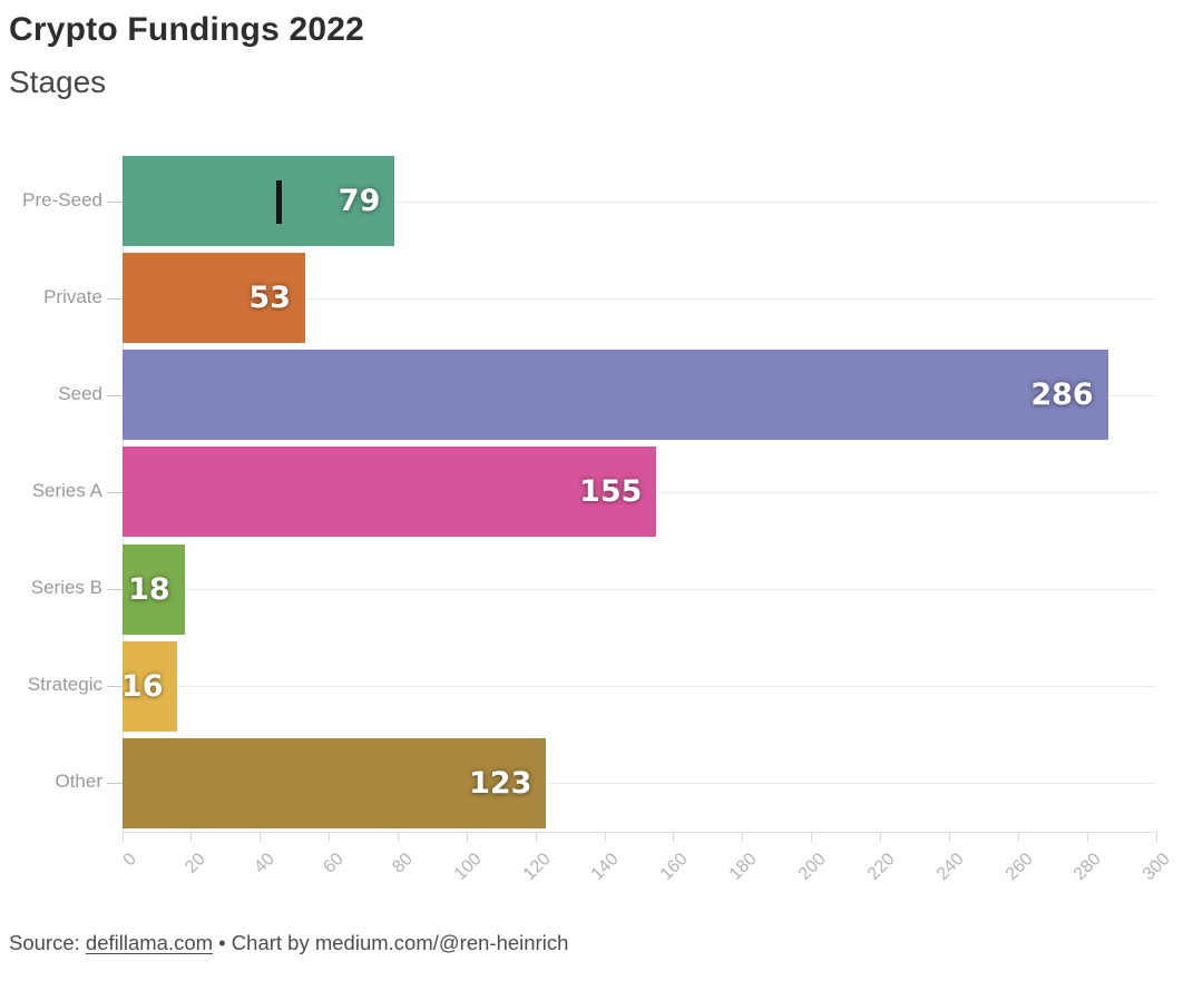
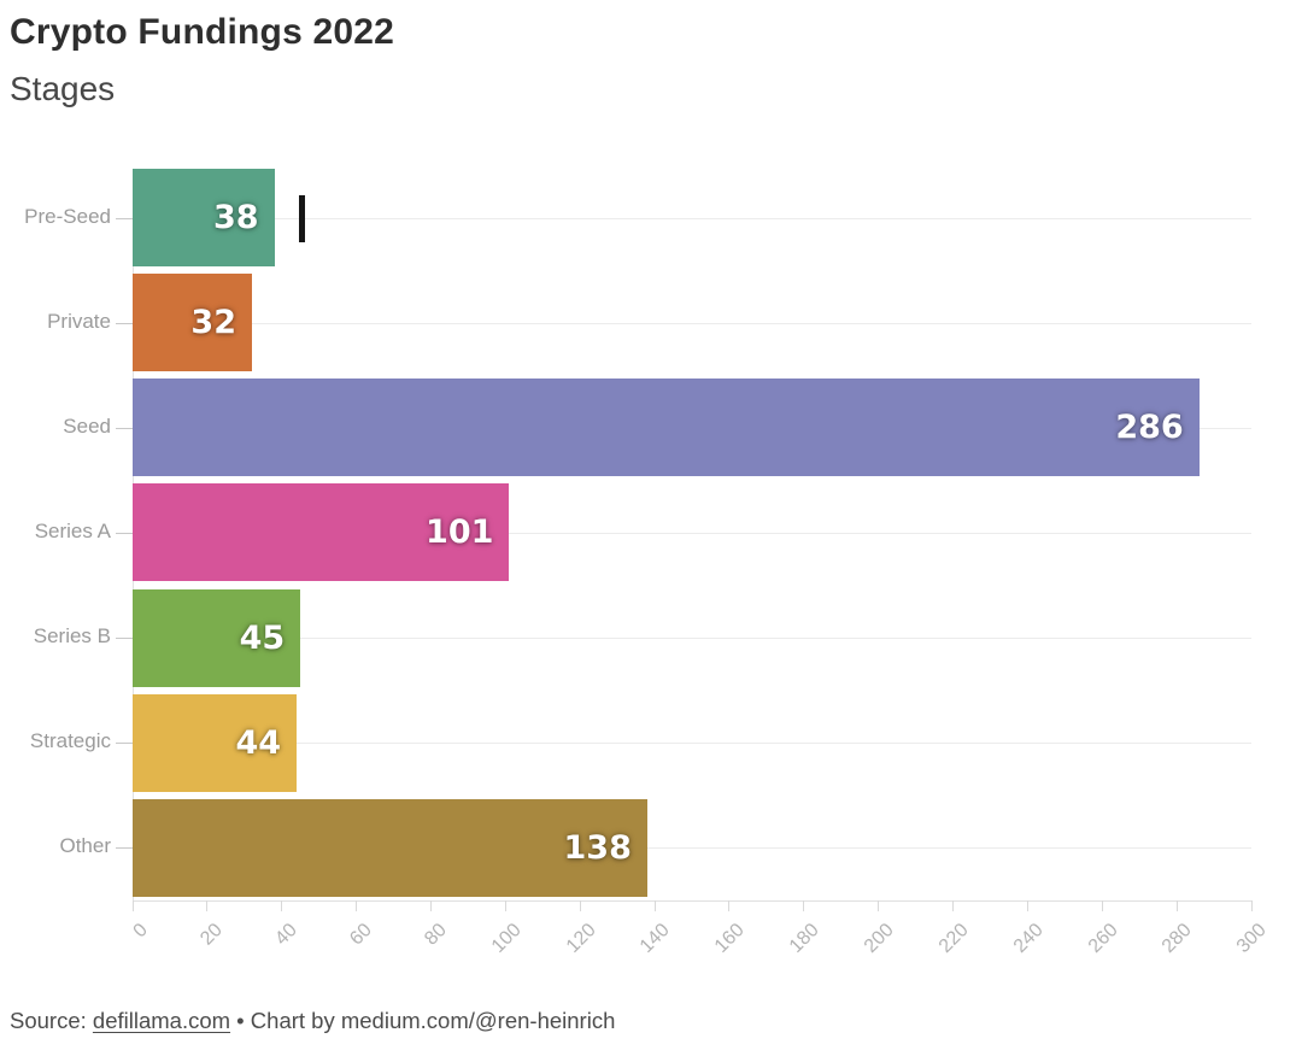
Pre-Seed: 79 -> 38
Private: 53 -> 32
Series A: 155 -> 101
Series B: 18 -> 45
Strategic: 16 -> 44
Other: 123 -> 138
